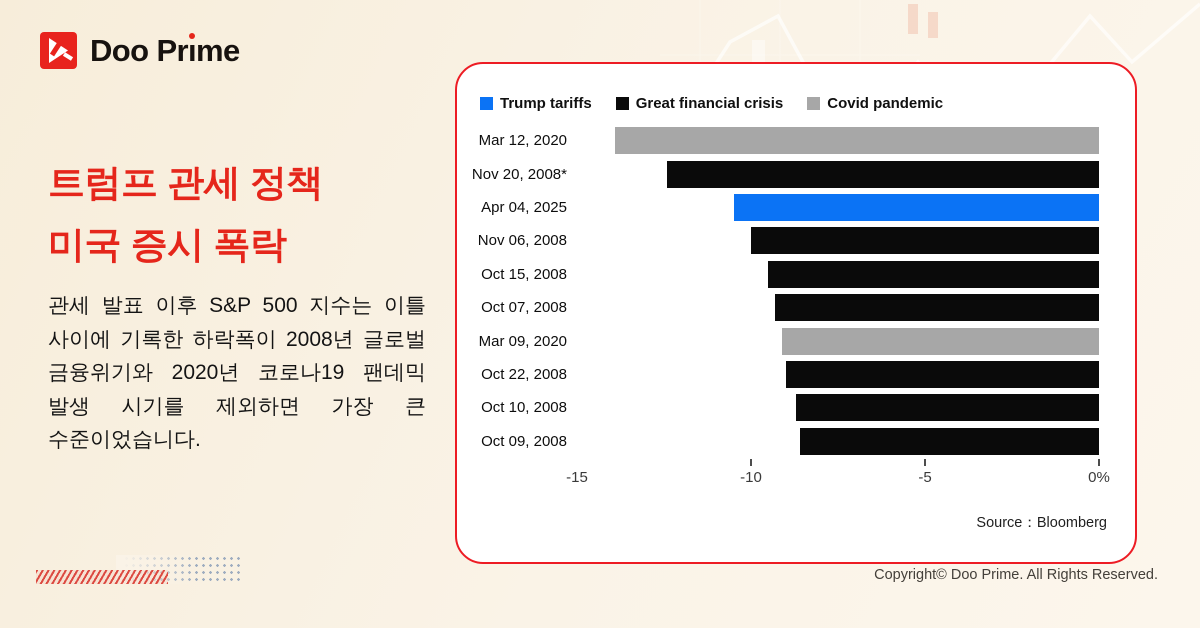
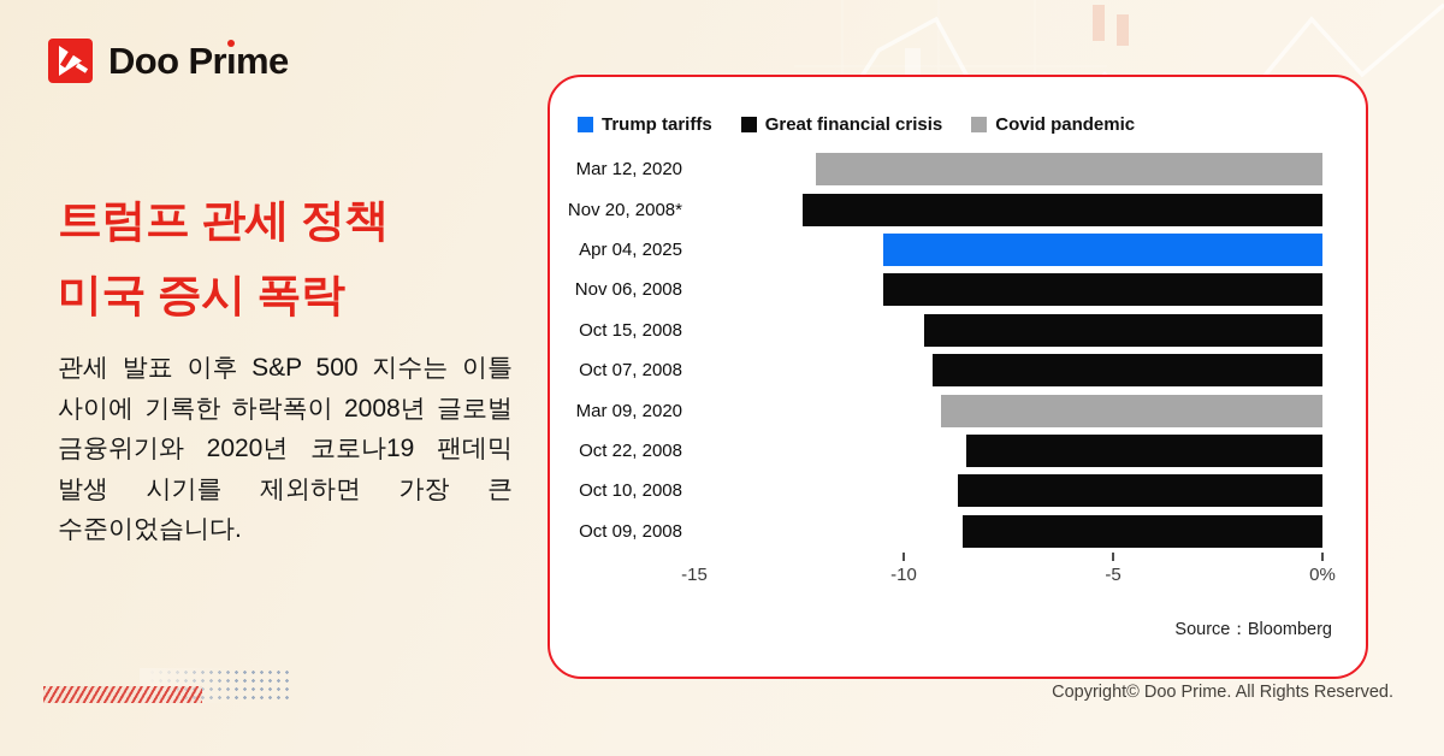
Mar 12, 2020: -13.9% -> -12.1%
Nov 06, 2008: -10.0% -> -10.5%
Oct 22, 2008: -9.0% -> -8.5%
